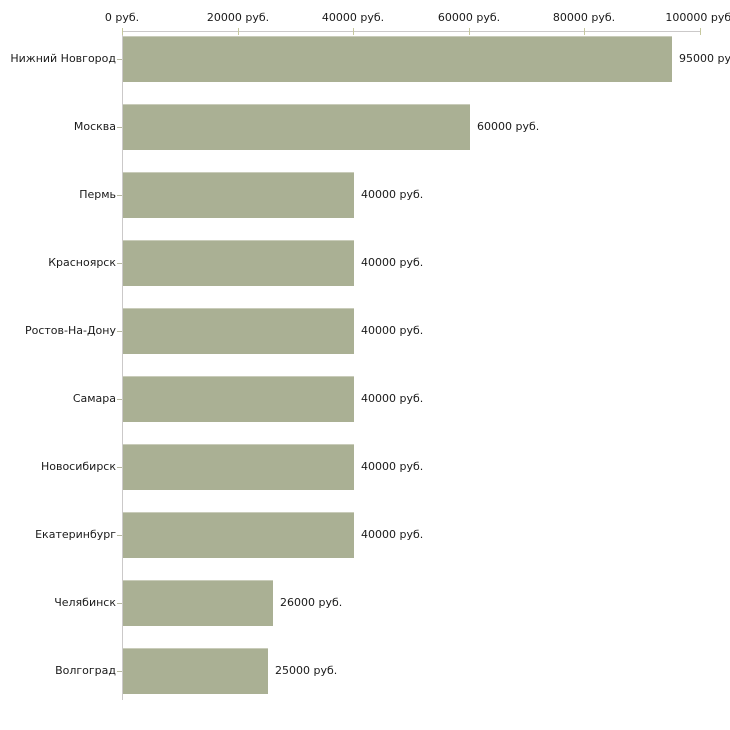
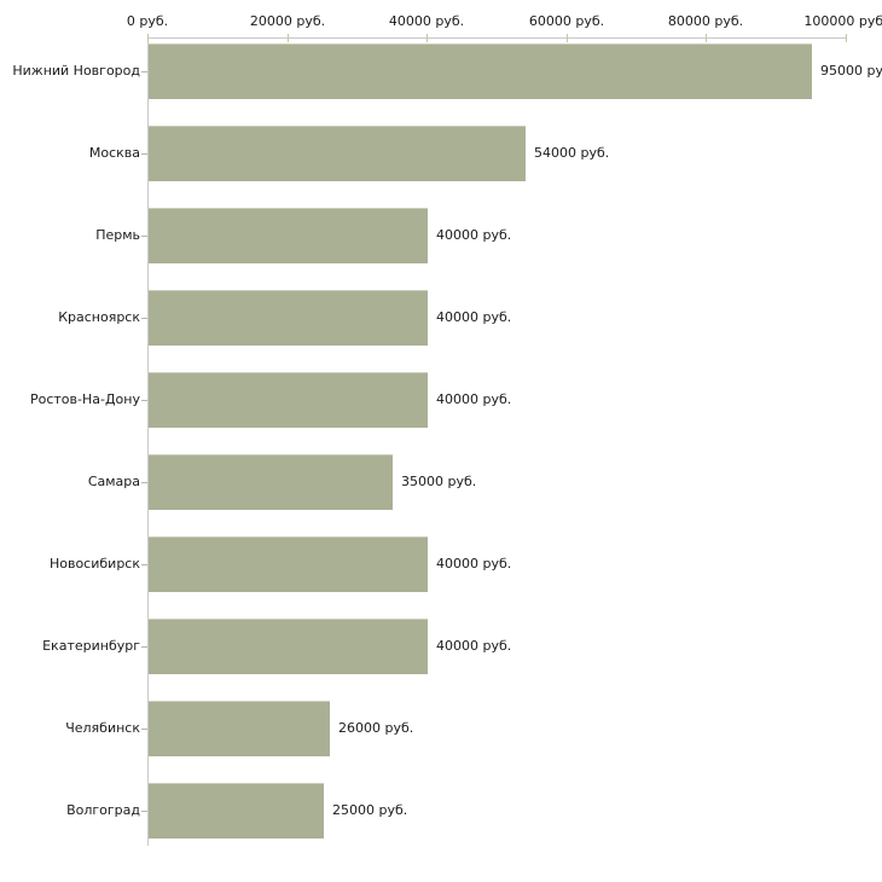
Москва: 60000 -> 54000
Самара: 40000 -> 35000
